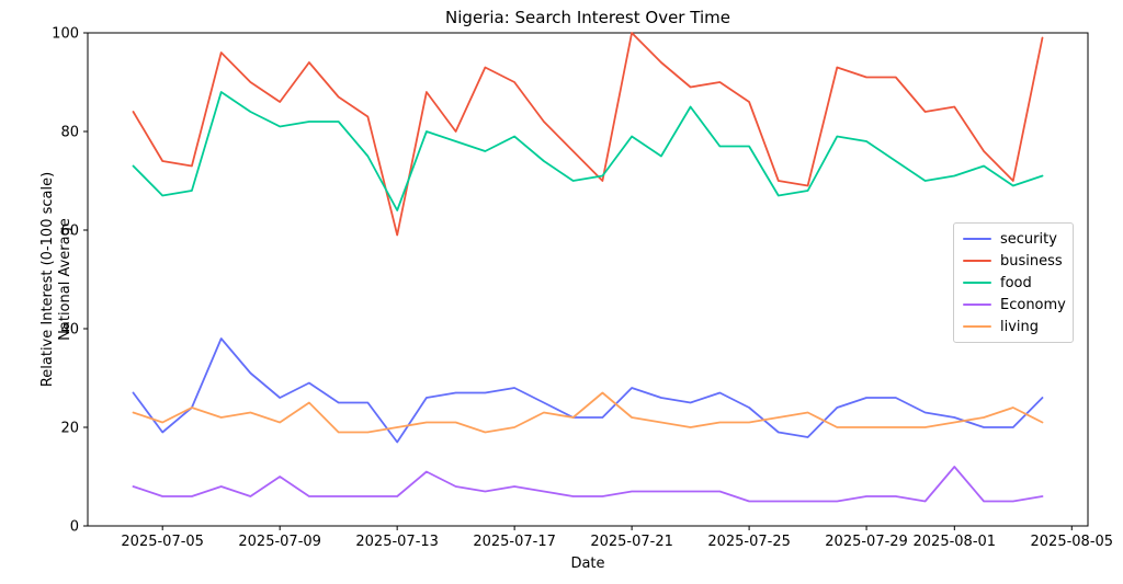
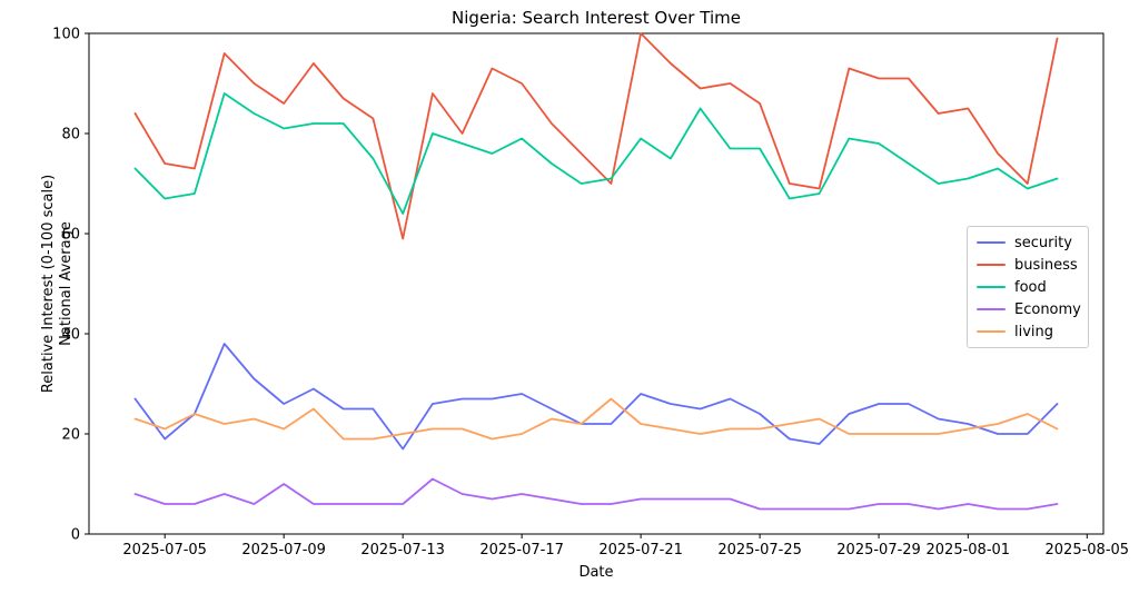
Economy/2025-08-01: 12 -> 6
